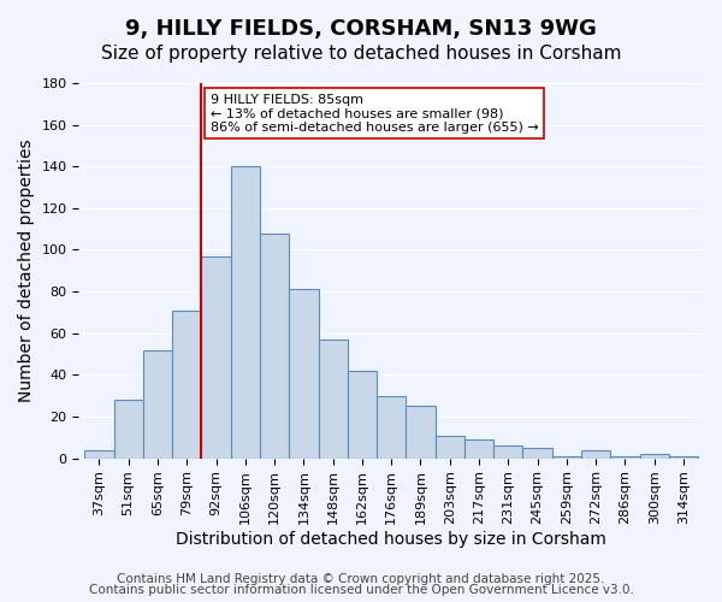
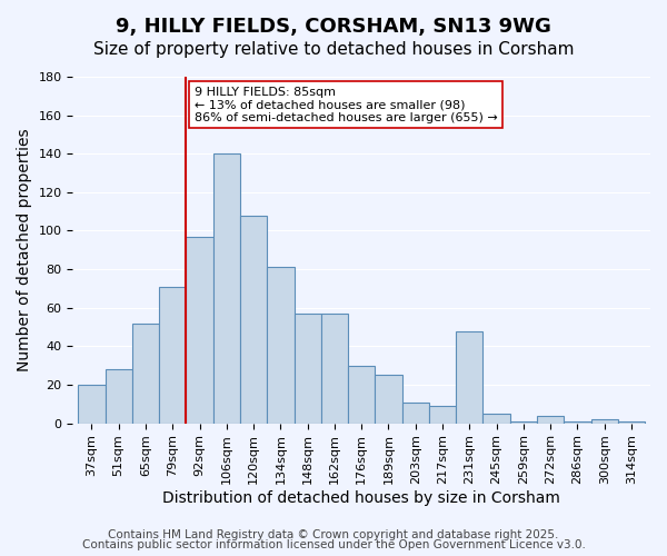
37sqm: 4 -> 20
162sqm: 42 -> 57
231sqm: 6 -> 48
